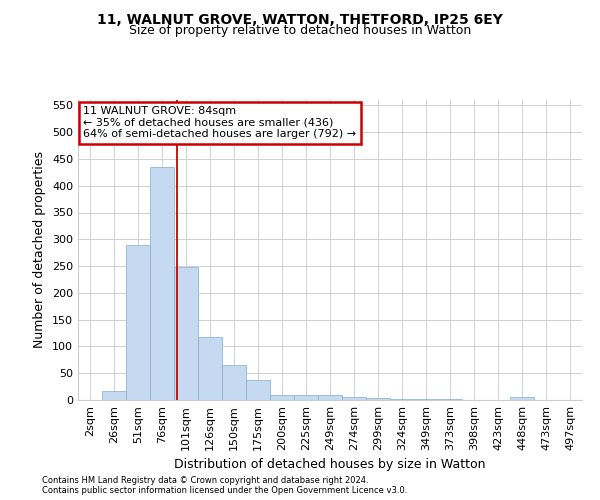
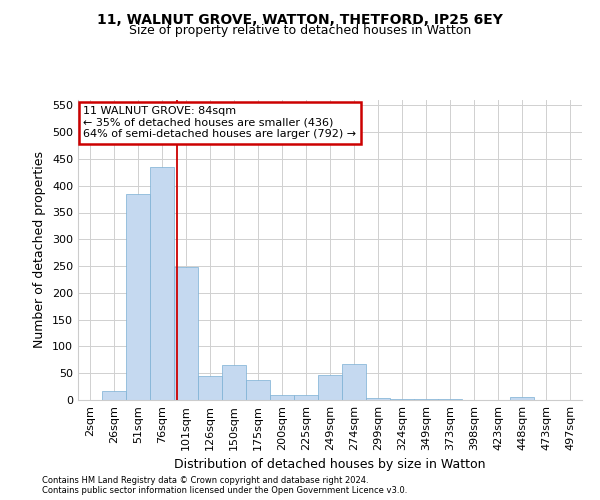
51sqm: 290 -> 384
126sqm: 117 -> 44
249sqm: 10 -> 46
274sqm: 6 -> 68
